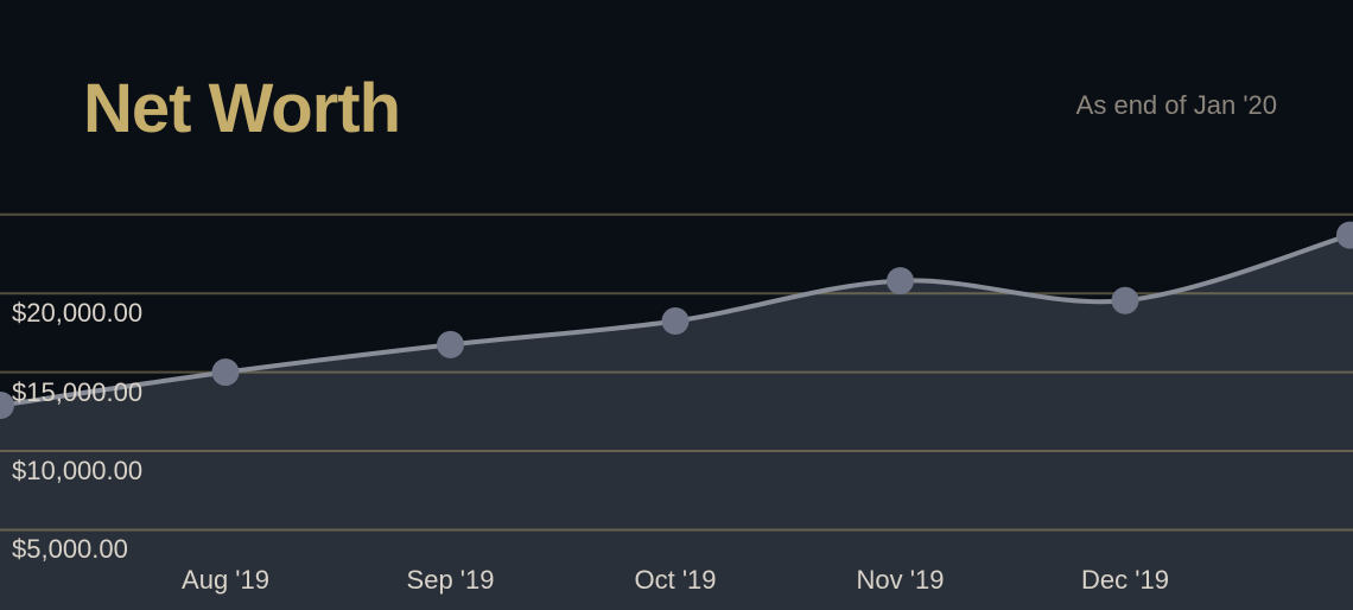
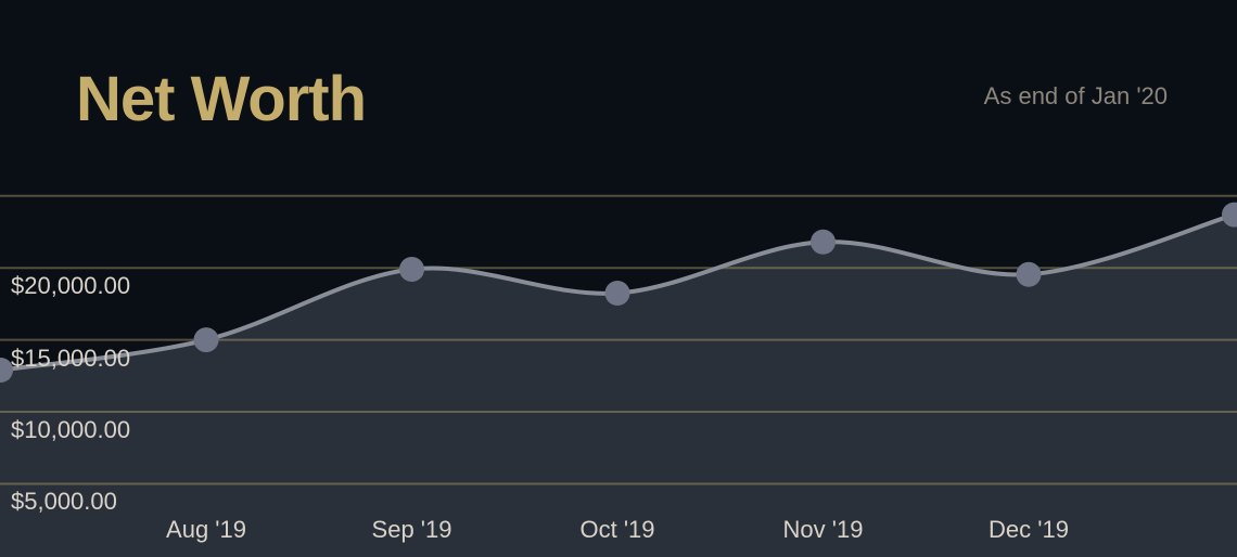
Sep '19: $16800 -> $19900
Nov '19: $20800 -> $21800
